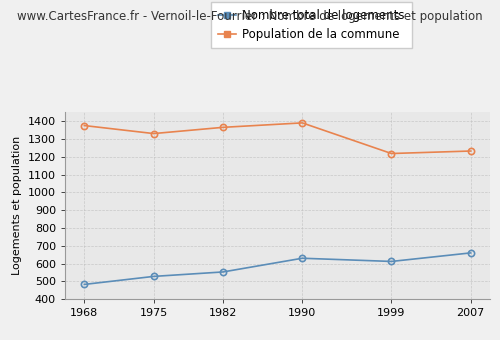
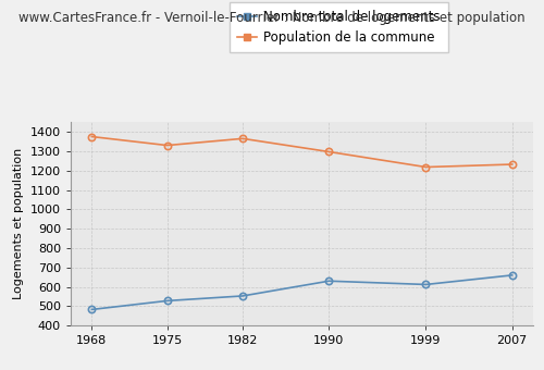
Population de la commune/1990: 1390 -> 1300
